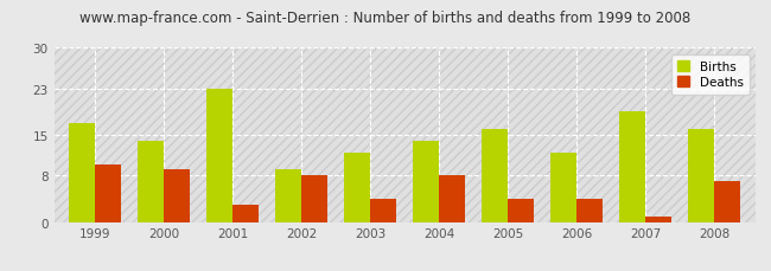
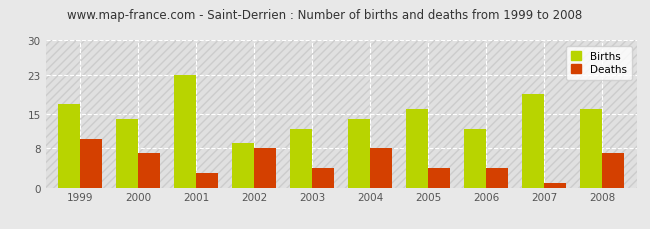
Deaths/2000: 9 -> 7
